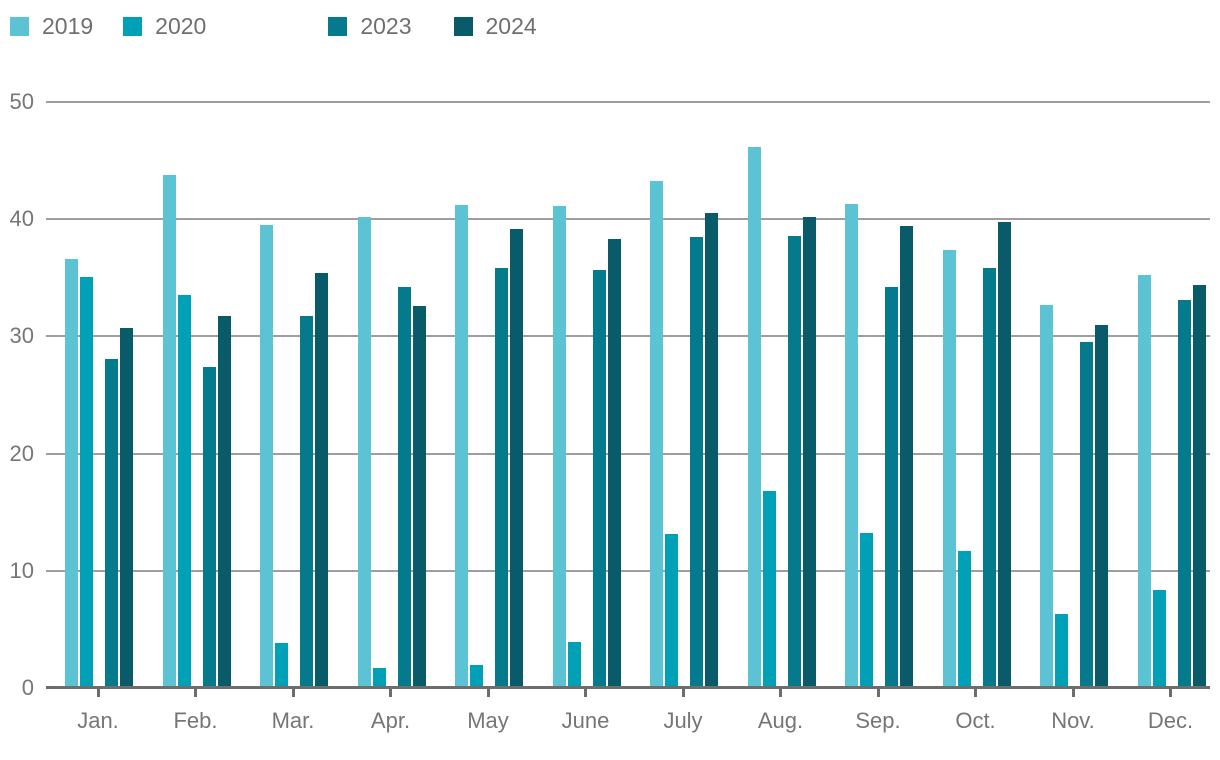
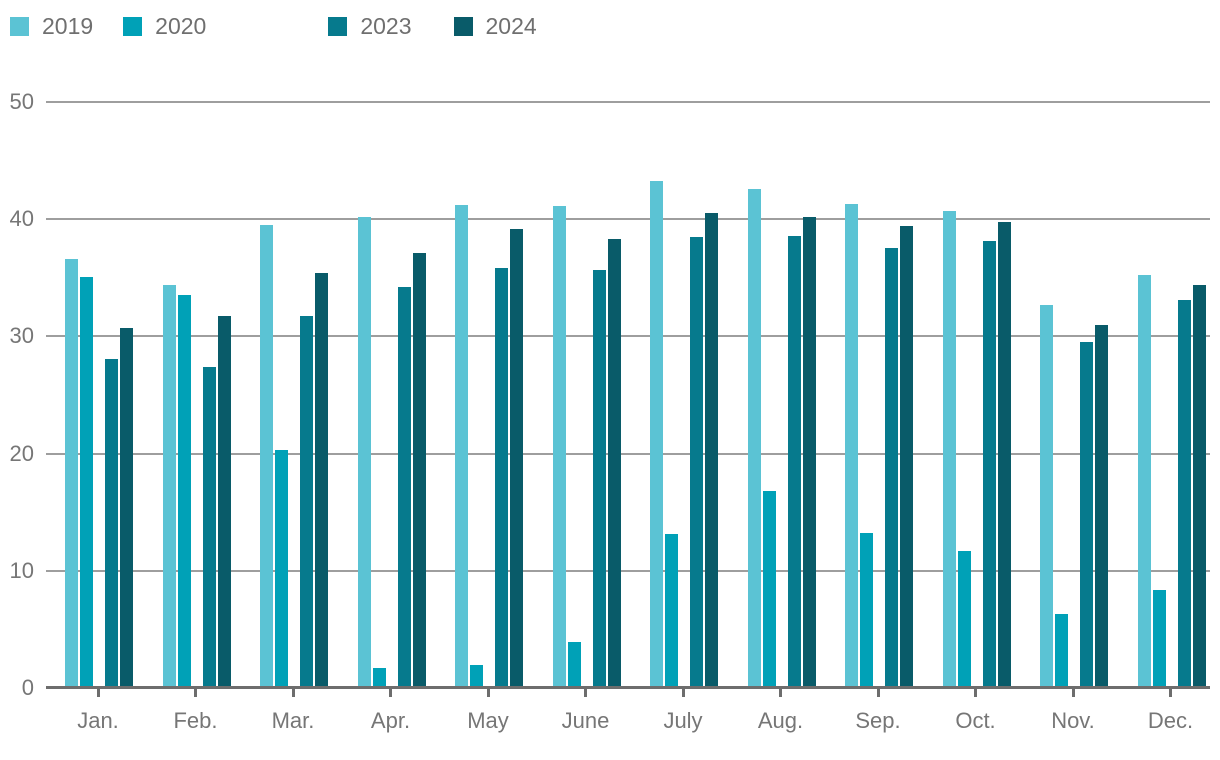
2019/Feb.: 43.8 -> 34.4
2020/Mar.: 3.8 -> 20.3
2024/Apr.: 32.6 -> 37.1
2019/Aug.: 46.2 -> 42.6
2023/Sep.: 34.2 -> 37.5
2019/Oct.: 37.4 -> 40.7
2023/Oct.: 35.8 -> 38.1
